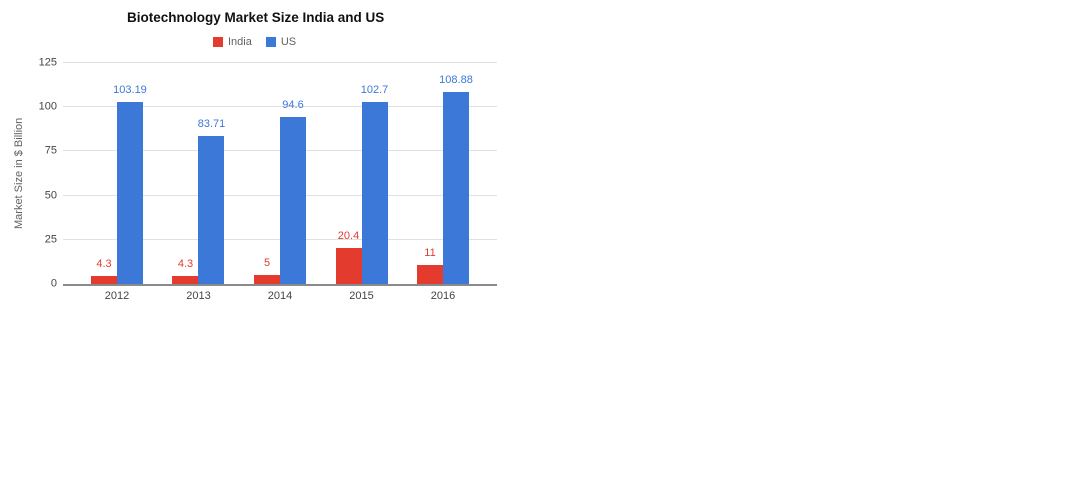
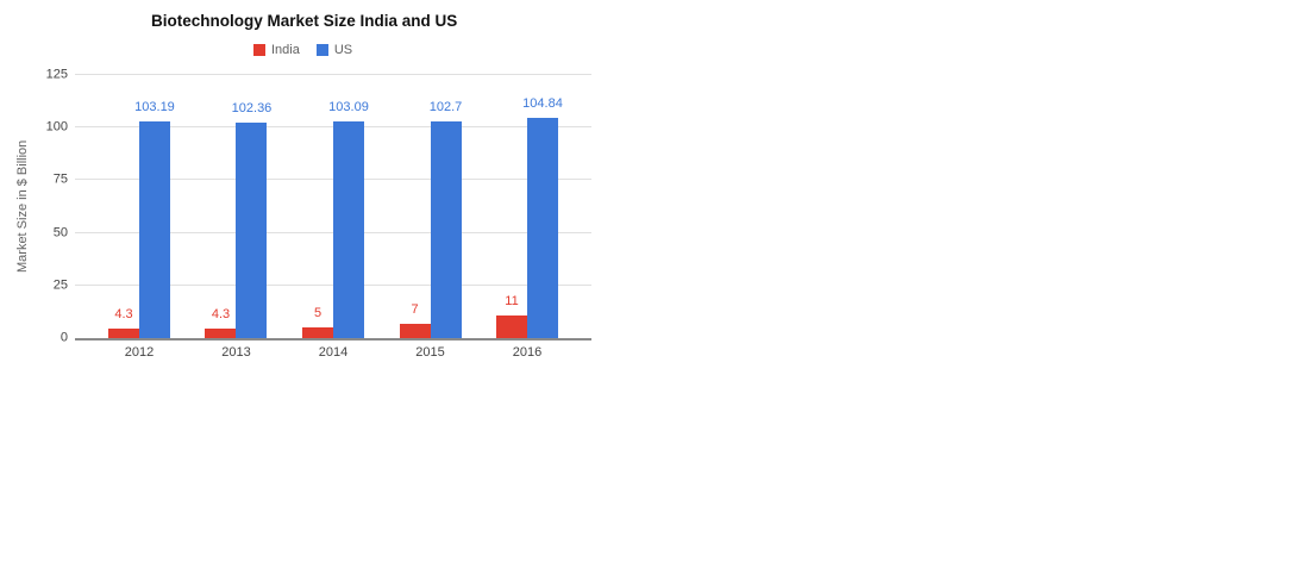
US/2013: 83.71 -> 102.36
US/2014: 94.6 -> 103.09
India/2015: 20.4 -> 7
US/2016: 108.88 -> 104.84
